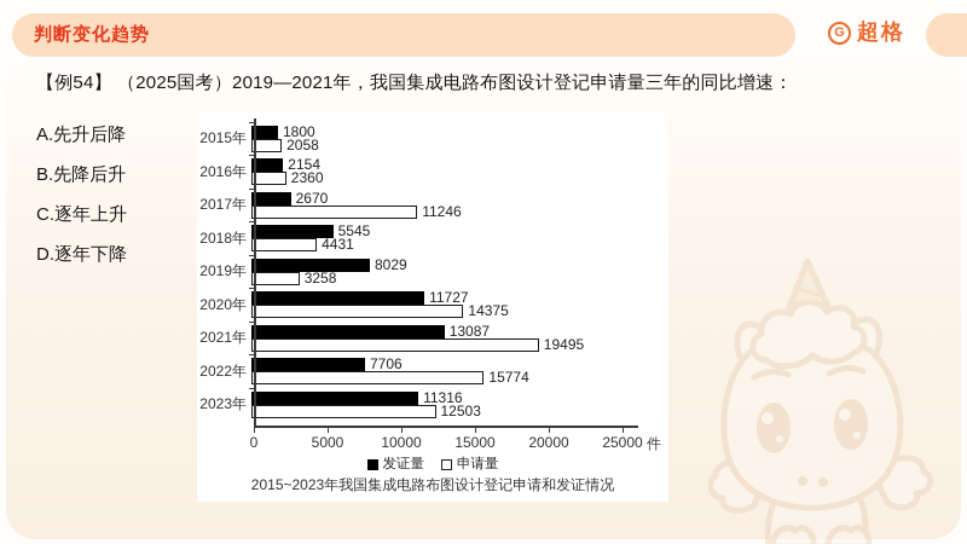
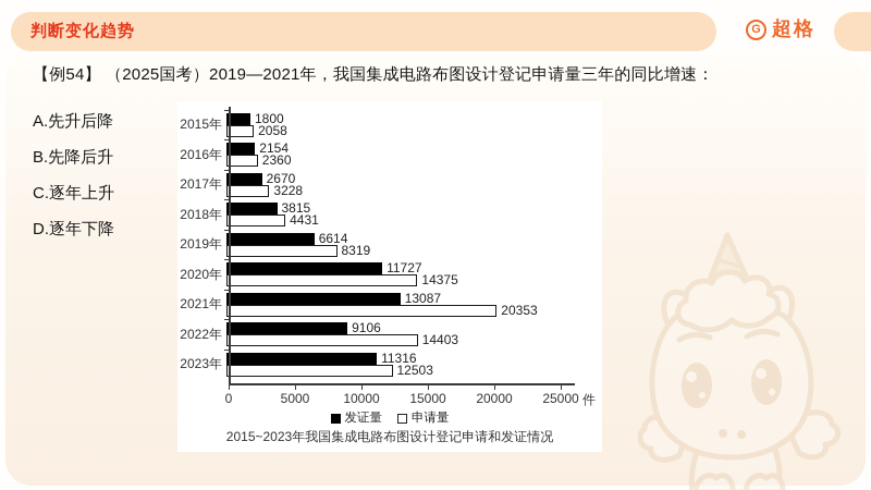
申请量/2017年: 11246 -> 3228
发证量/2018年: 5545 -> 3815
发证量/2019年: 8029 -> 6614
申请量/2019年: 3258 -> 8319
申请量/2021年: 19495 -> 20353
发证量/2022年: 7706 -> 9106
申请量/2022年: 15774 -> 14403
